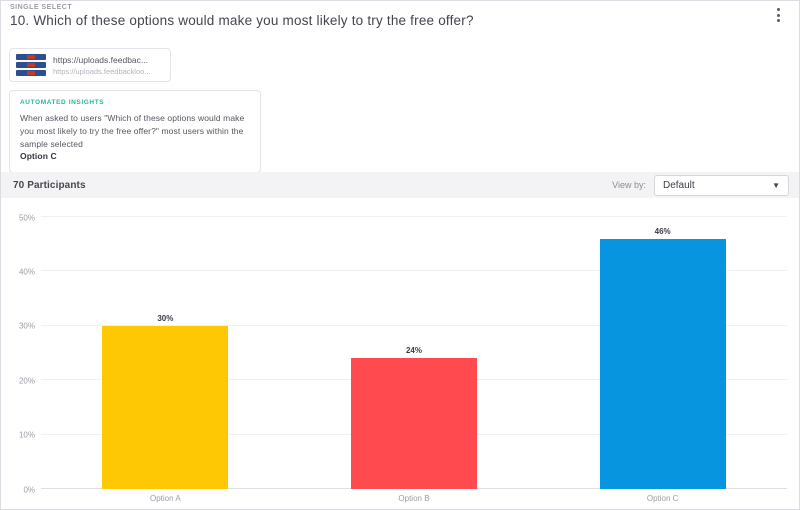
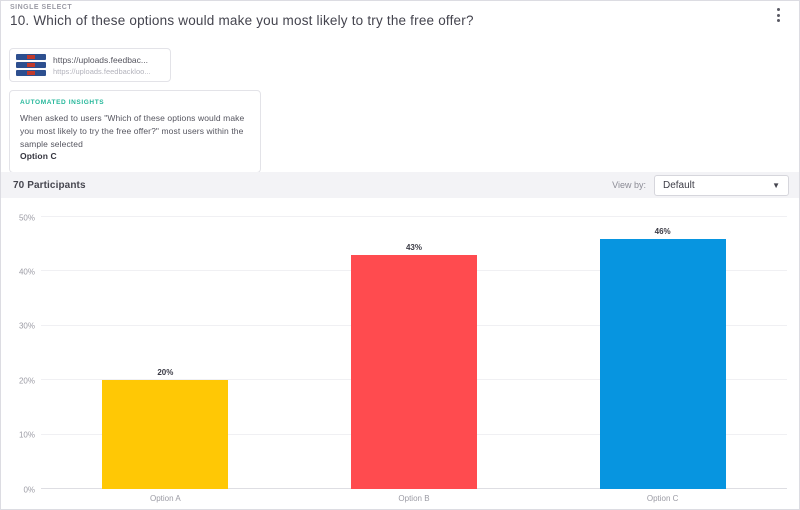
Option A: 30% -> 20%
Option B: 24% -> 43%
